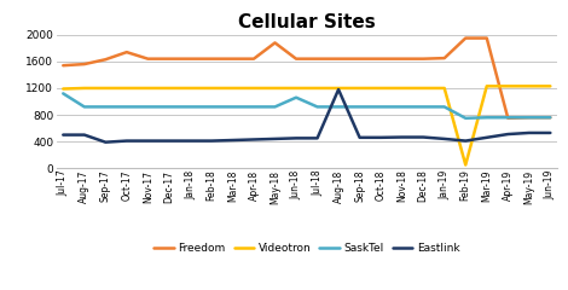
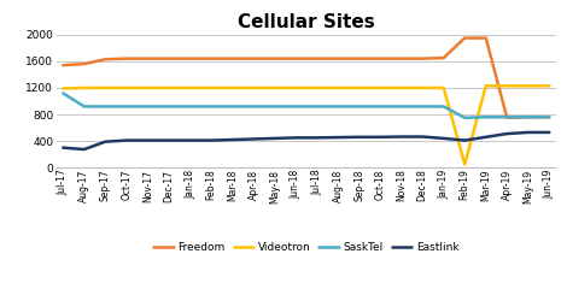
Eastlink/Jul-17: 500 -> 300
Eastlink/Aug-17: 500 -> 280
Freedom/Oct-17: 1740 -> 1640
Freedom/May-18: 1880 -> 1640
SaskTel/Jun-18: 1060 -> 920
Eastlink/Aug-18: 1180 -> 460
